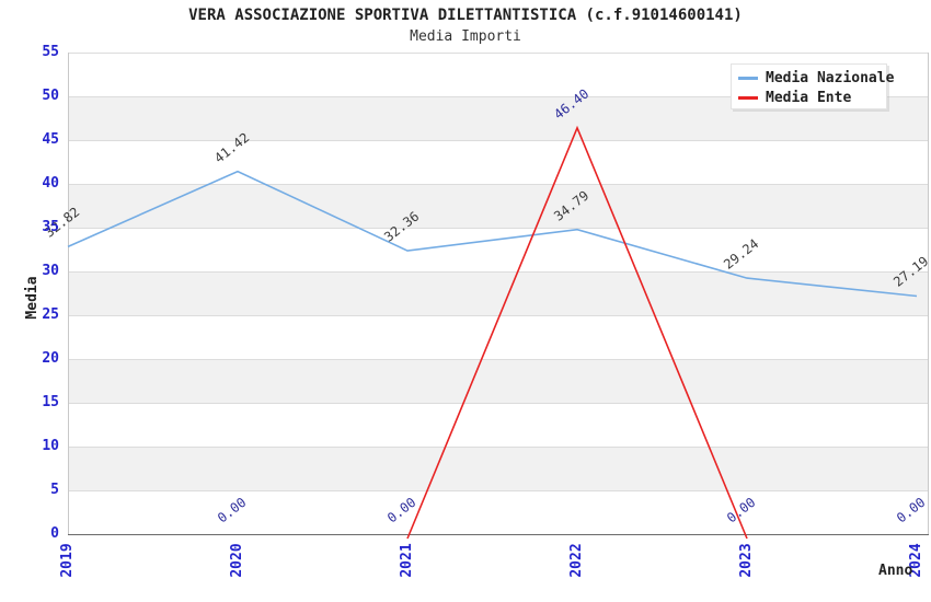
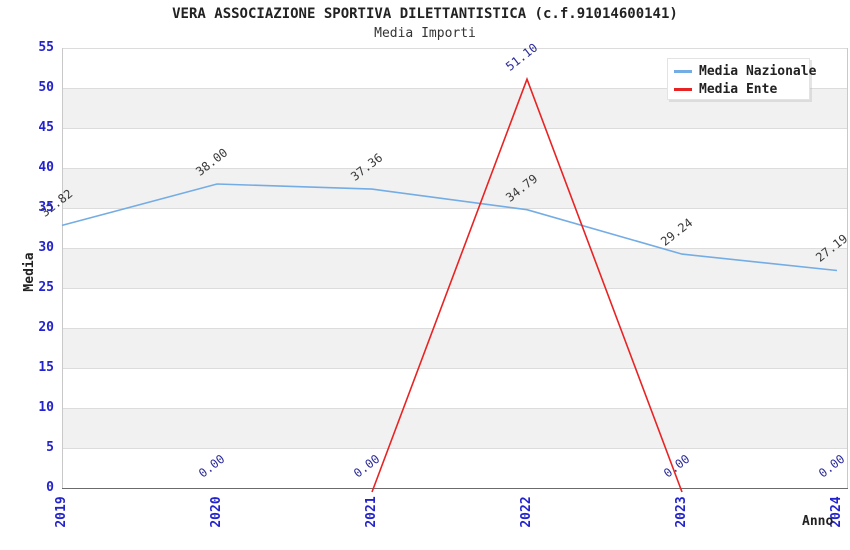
Media Nazionale/2020: 41.42 -> 38.00
Media Nazionale/2021: 32.36 -> 37.36
Media Ente/2022: 46.40 -> 51.10
